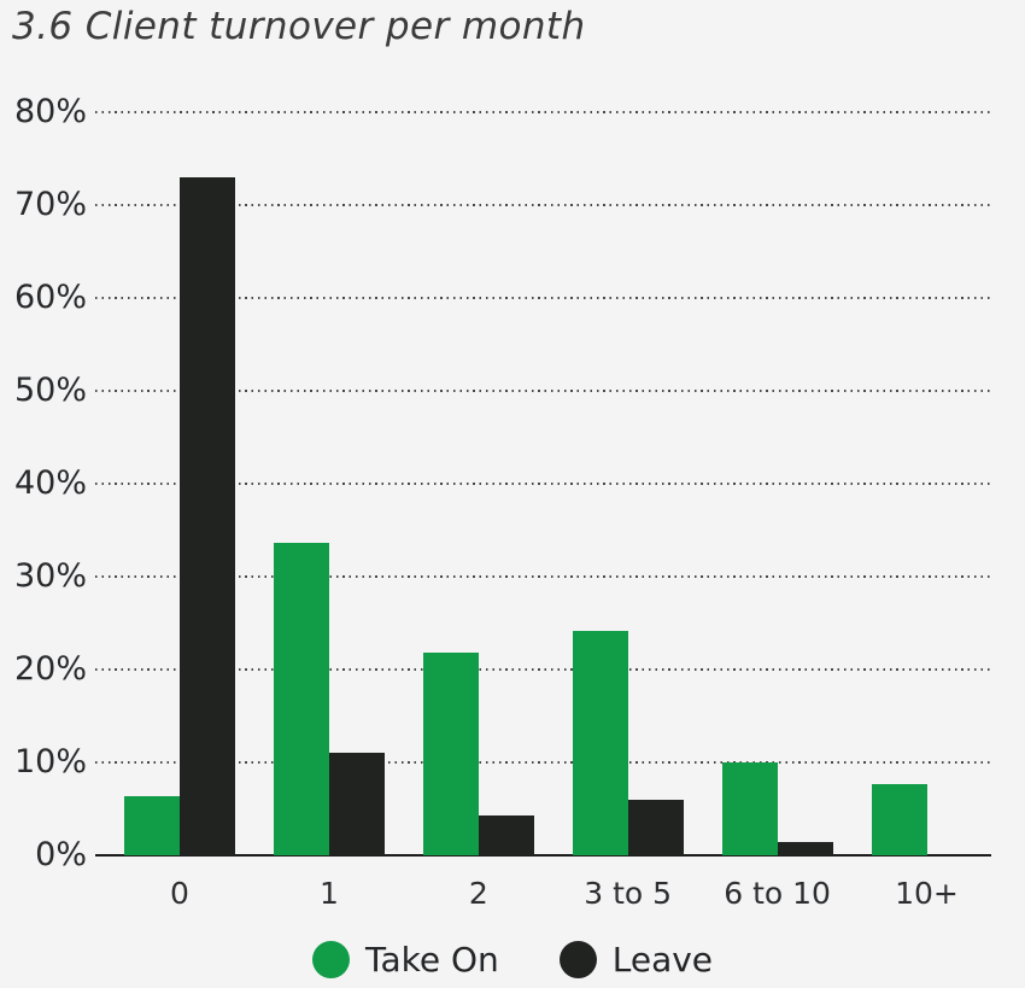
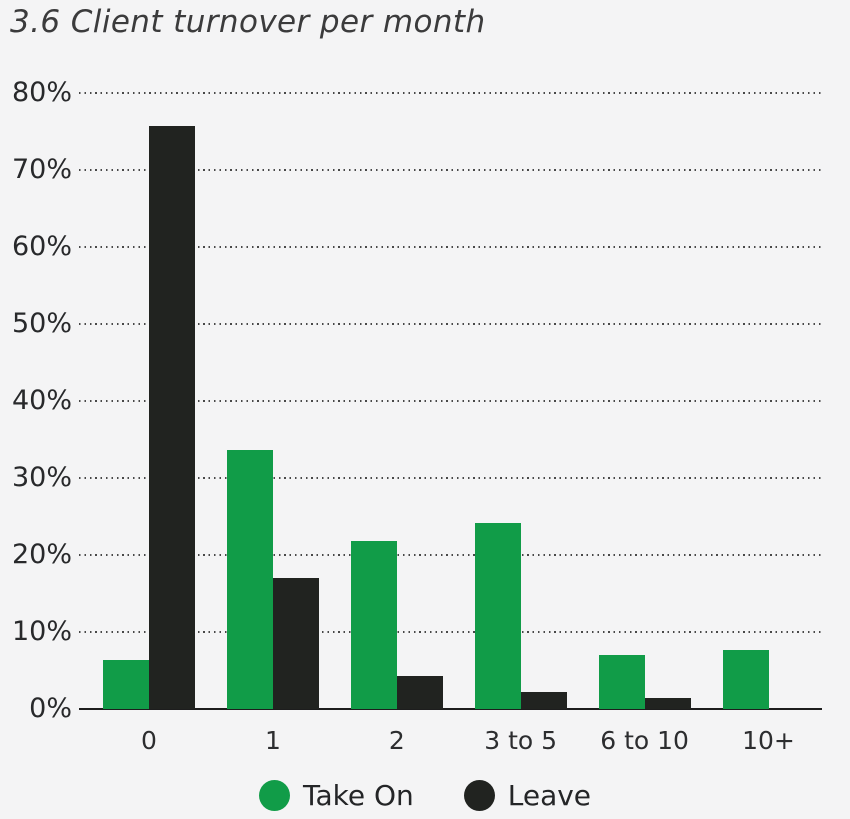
Leave/0: 73% -> 76%
Leave/1: 11% -> 17%
Leave/3 to 5: 6% -> 2%
Take On/6 to 10: 10% -> 7%
